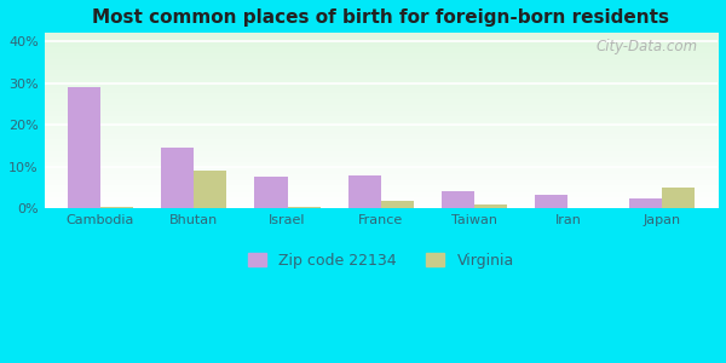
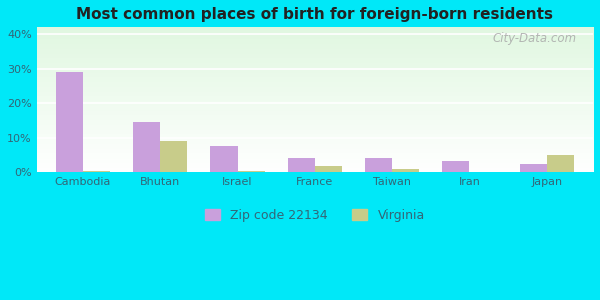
Zip code 22134/France: 8.0% -> 4.0%
